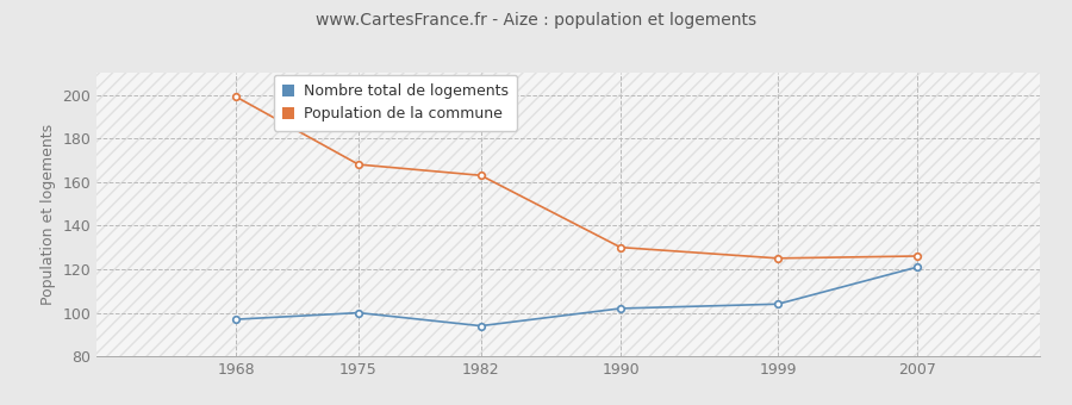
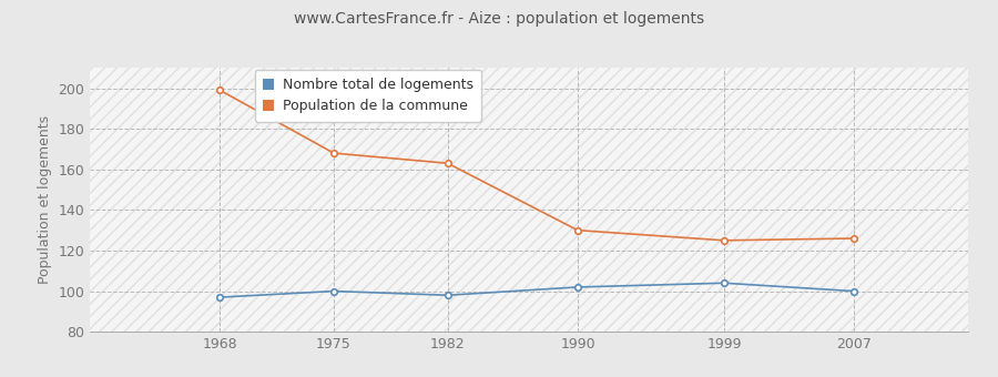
Nombre total de logements/1982: 94 -> 98
Nombre total de logements/2007: 121 -> 100
